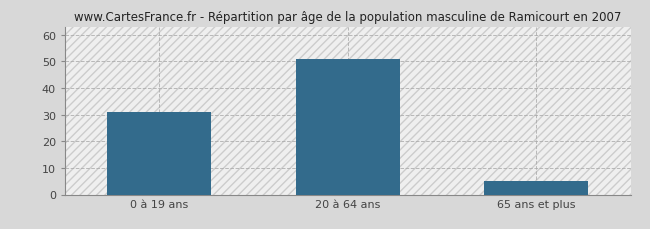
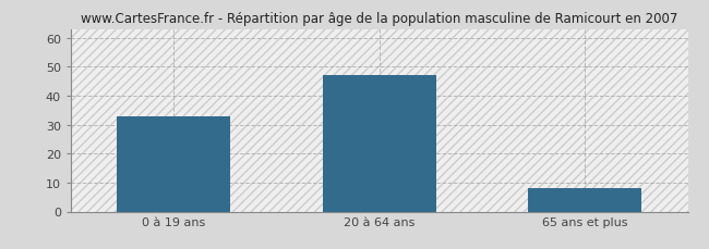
0 à 19 ans: 31 -> 33
20 à 64 ans: 51 -> 47
65 ans et plus: 5 -> 8
